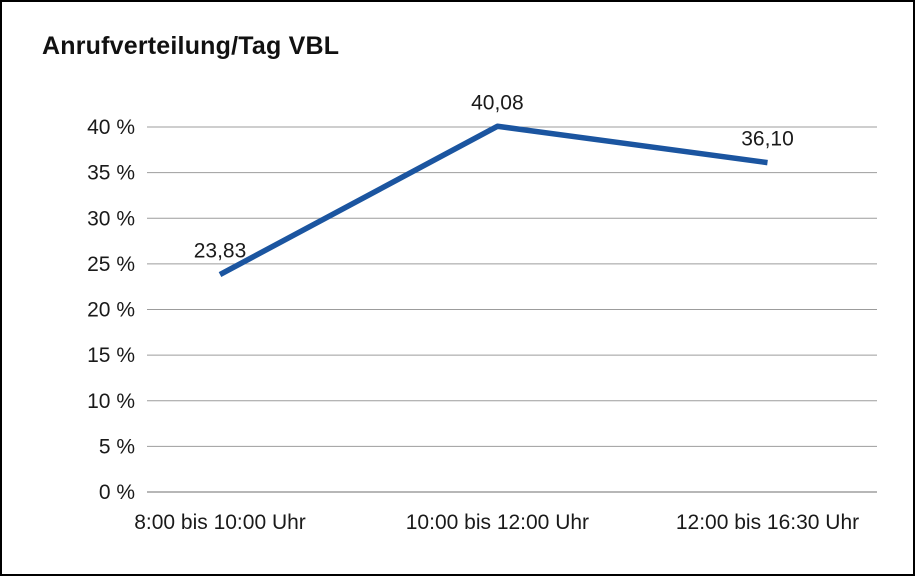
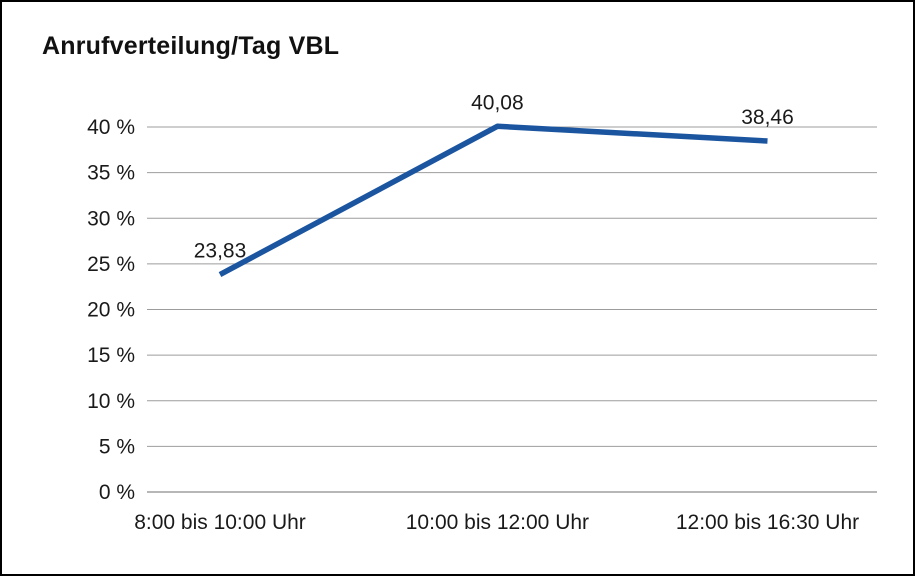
12:00 bis 16:30 Uhr: 36,10 -> 38,46
